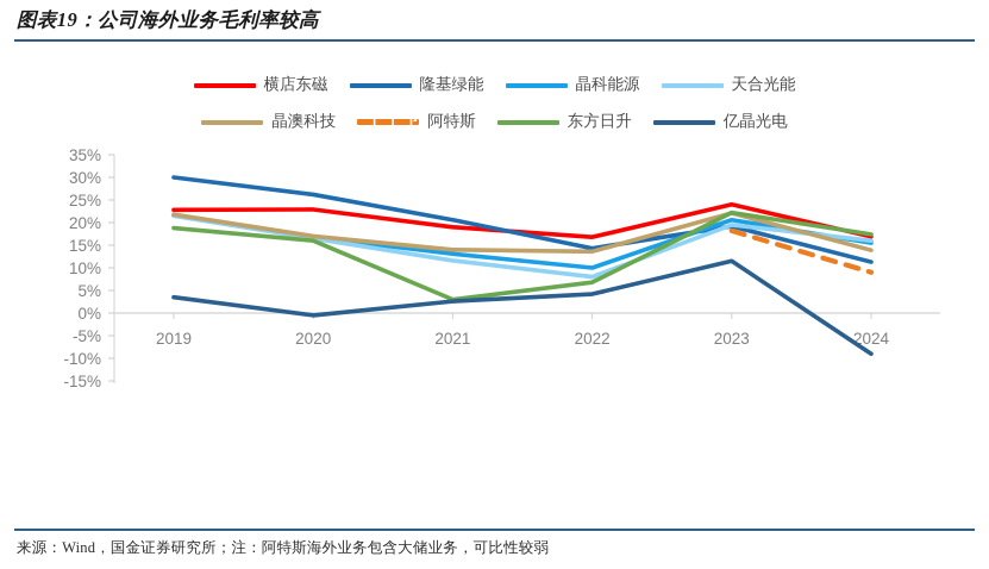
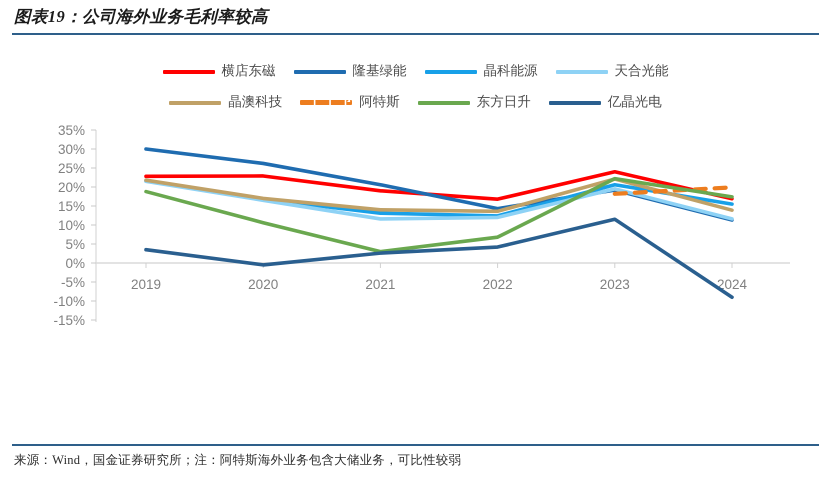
东方日升/2020: 16% -> 11%
晶科能源/2022: 10% -> 12%
天合光能/2022: 8% -> 12%
天合光能/2024: 16% -> 12%
阿特斯/2024: 9% -> 20%
